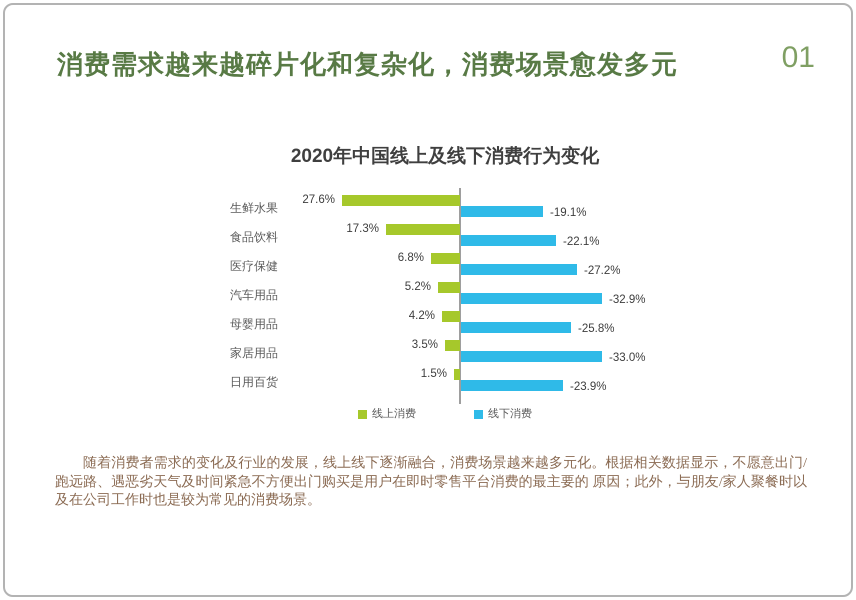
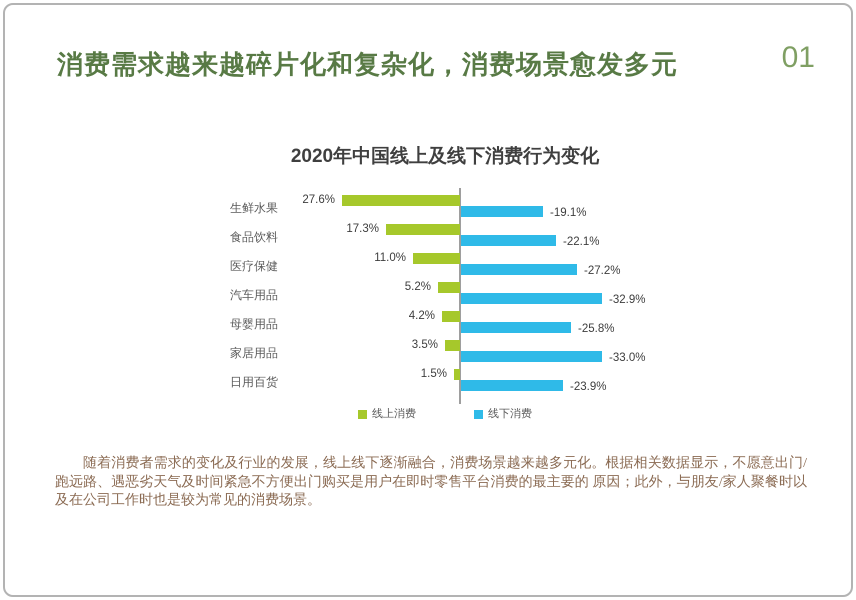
线上消费/医疗保健: 6.8% -> 11.0%
